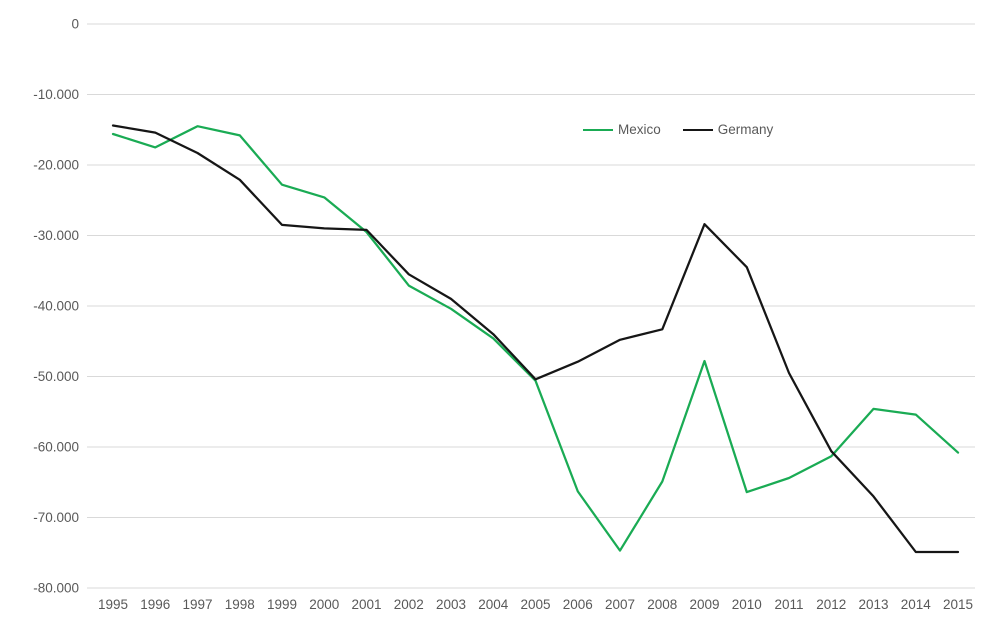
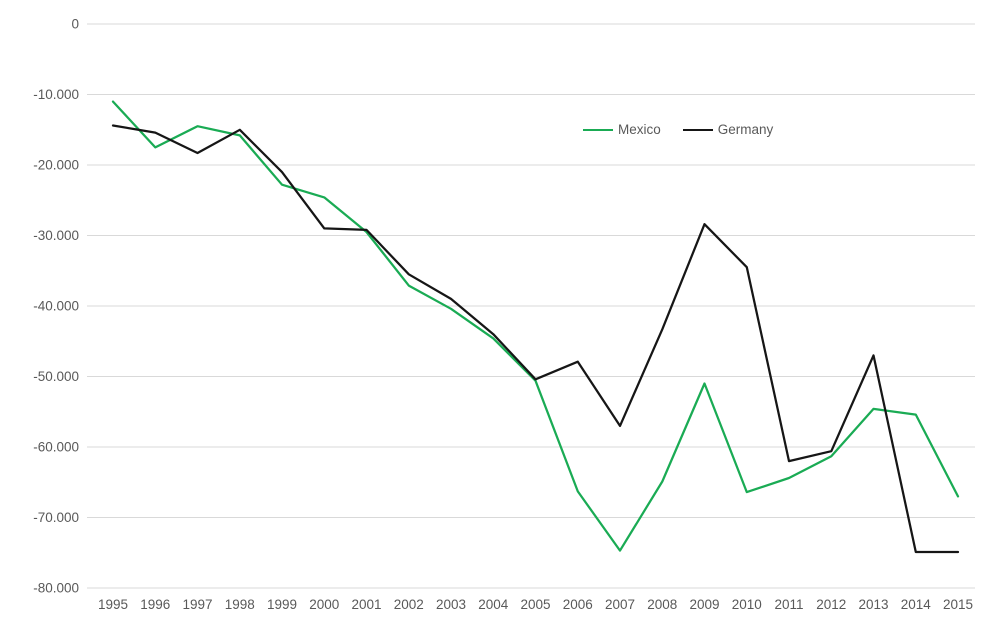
Mexico/1995: -16000 -> -11000
Germany/1998: -22000 -> -15000
Germany/1999: -28000 -> -21000
Germany/2007: -45000 -> -57000
Mexico/2009: -48000 -> -51000
Germany/2011: -50000 -> -62000
Germany/2013: -67000 -> -47000
Mexico/2015: -61000 -> -67000
